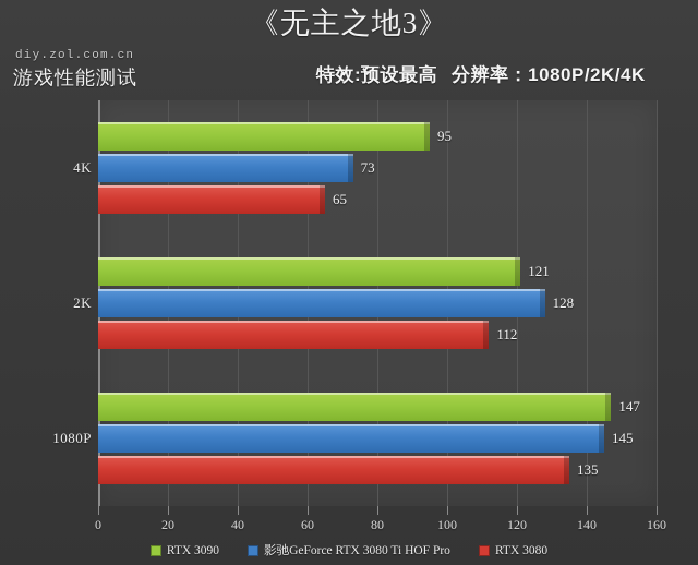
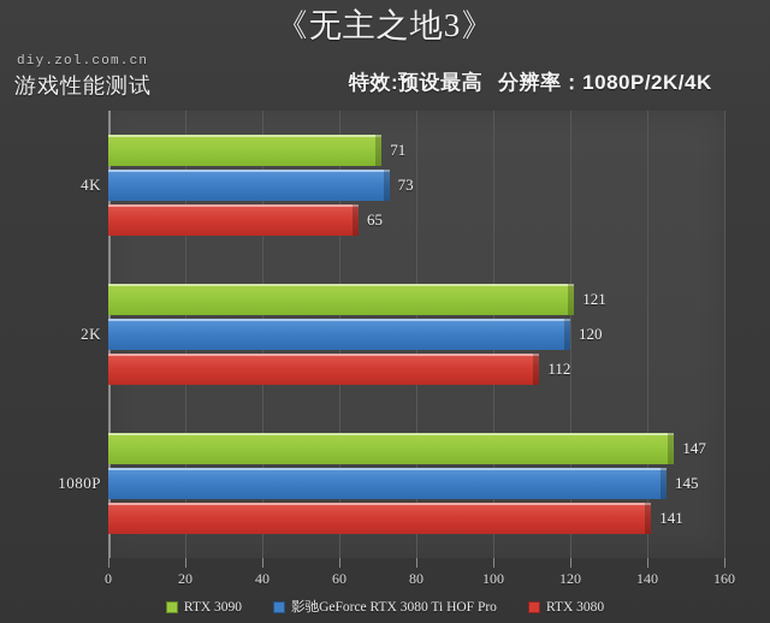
RTX 3080/1080P: 135 -> 141
影驰GeForce RTX 3080 Ti HOF Pro/2K: 128 -> 120
RTX 3090/4K: 95 -> 71
